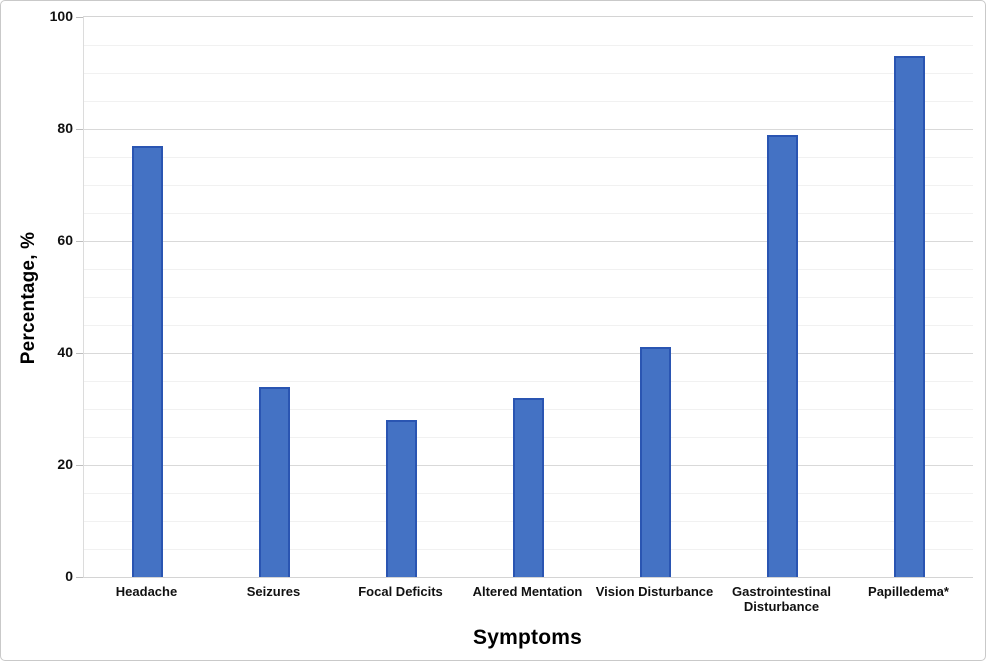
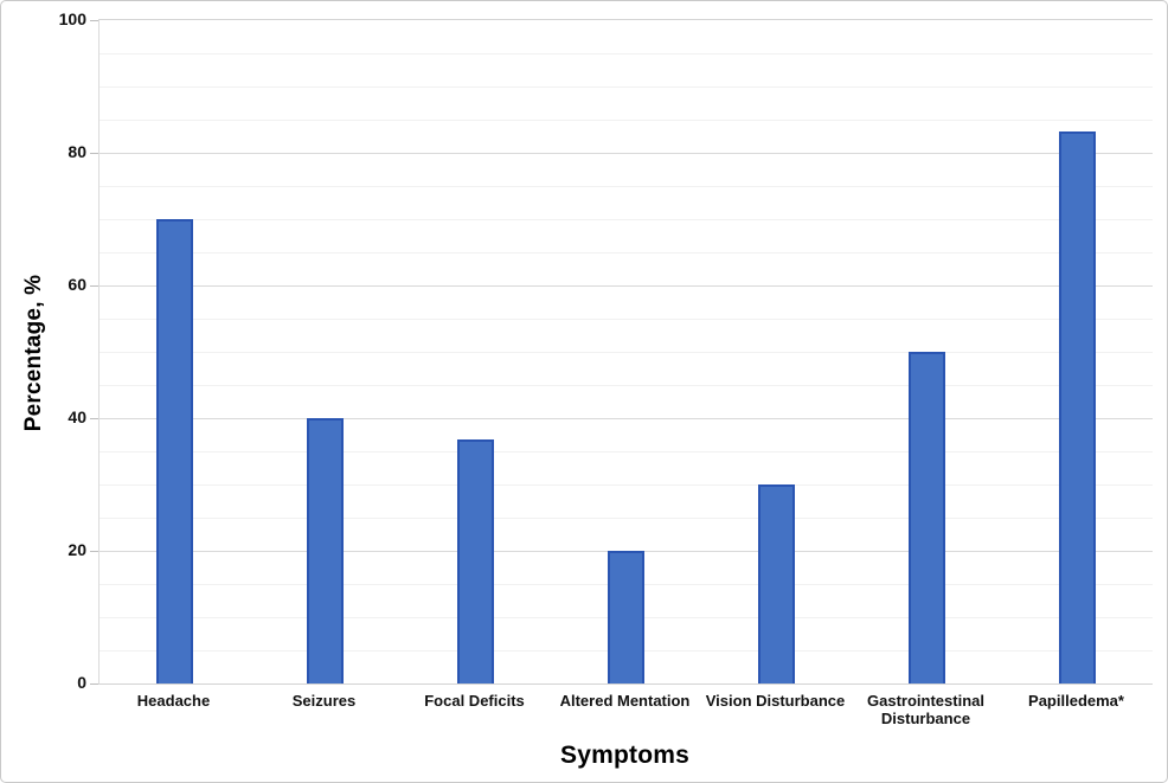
Headache: 77 -> 70
Seizures: 34 -> 40
Focal Deficits: 28 -> 37
Altered Mentation: 32 -> 20
Vision Disturbance: 41 -> 30
Gastrointestinal Disturbance: 79 -> 50
Papilledema*: 93 -> 83
